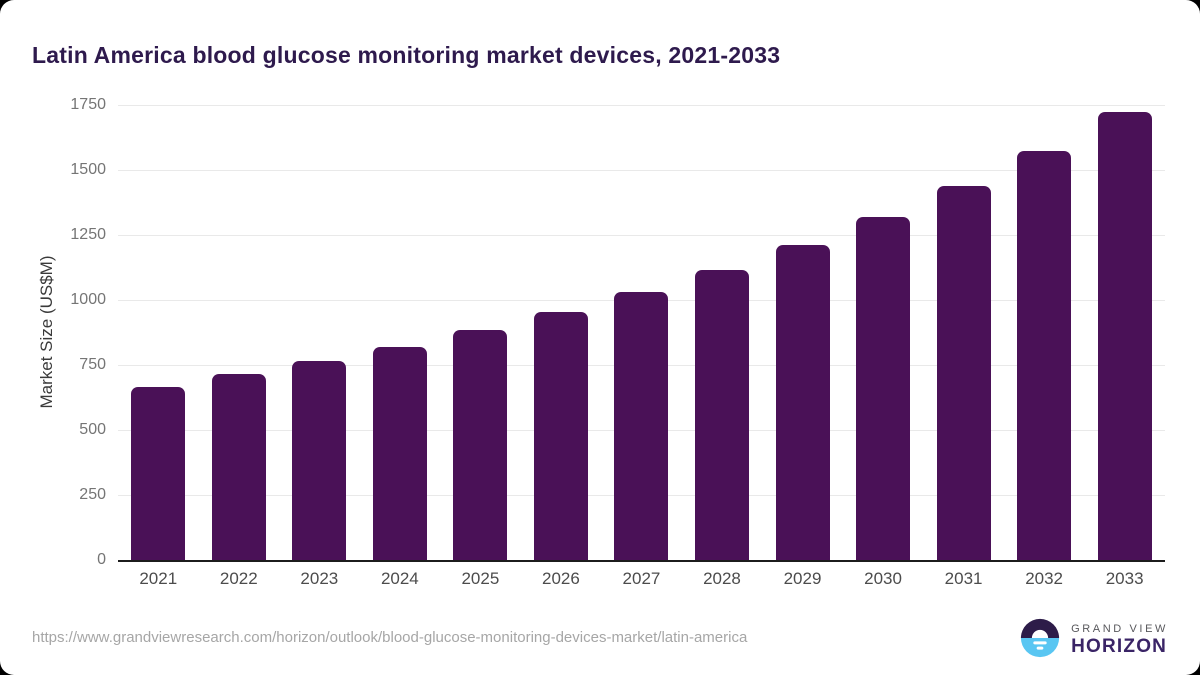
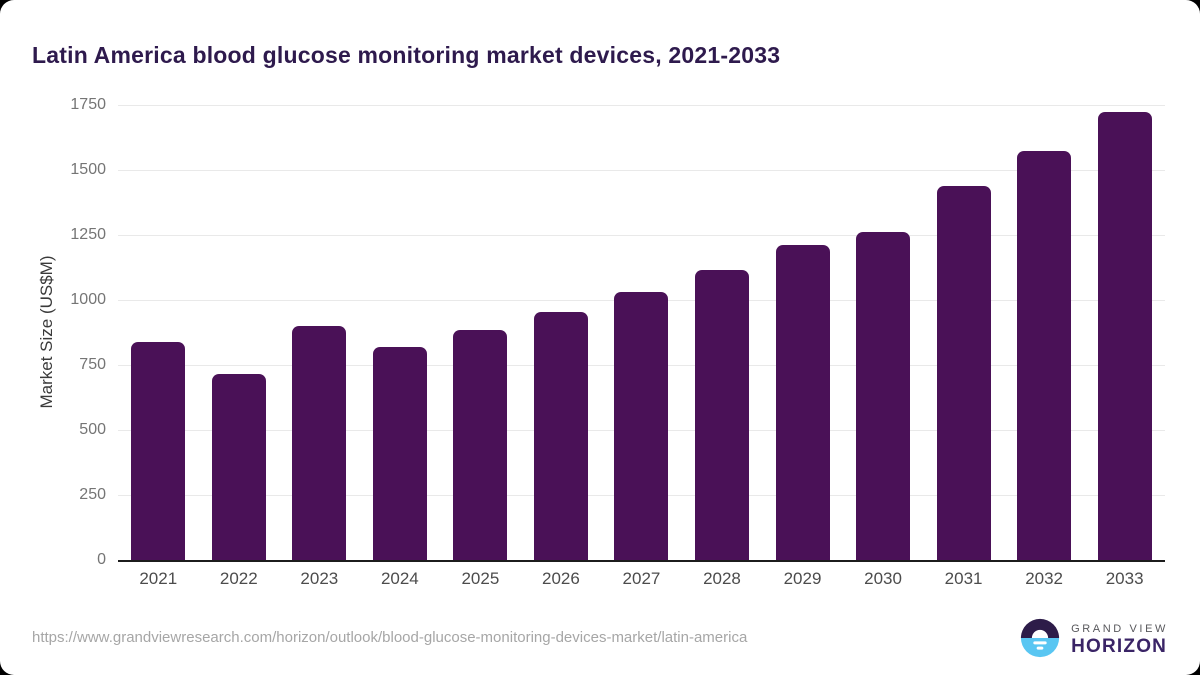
2021: 660 -> 840
2023: 760 -> 900
2030: 1320 -> 1260
